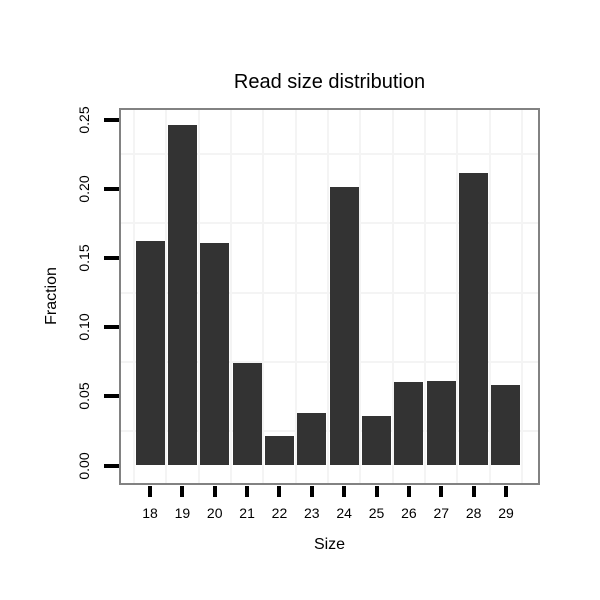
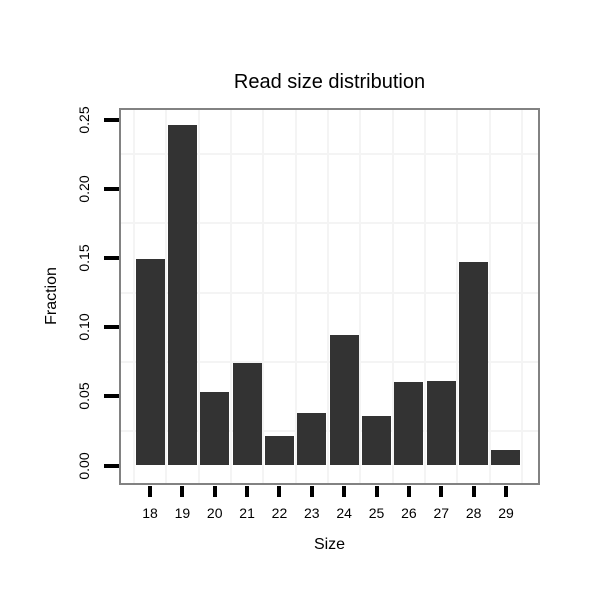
18: 0.162 -> 0.149
20: 0.161 -> 0.053
24: 0.201 -> 0.094
28: 0.211 -> 0.147
29: 0.058 -> 0.011
